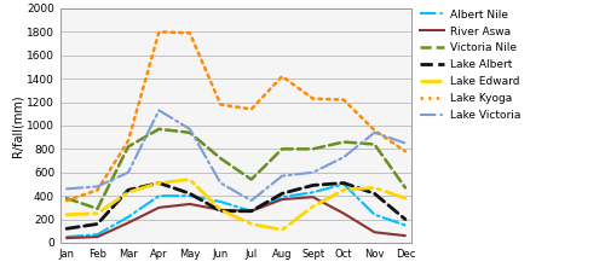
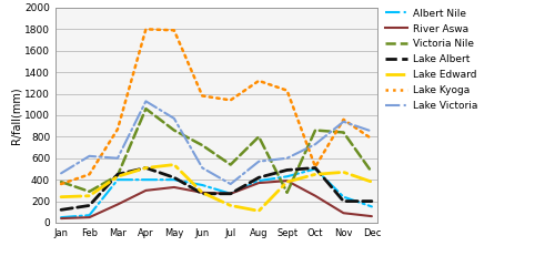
Lake Victoria/Feb: 480 -> 620
Albert Nile/Mar: 220 -> 400
Victoria Nile/Mar: 820 -> 440
Victoria Nile/Apr: 970 -> 1060
Victoria Nile/May: 940 -> 860
Lake Kyoga/Aug: 1420 -> 1320
Victoria Nile/Sept: 800 -> 280
Lake Edward/Sept: 310 -> 380
Lake Kyoga/Oct: 1220 -> 520
Lake Albert/Nov: 420 -> 200
